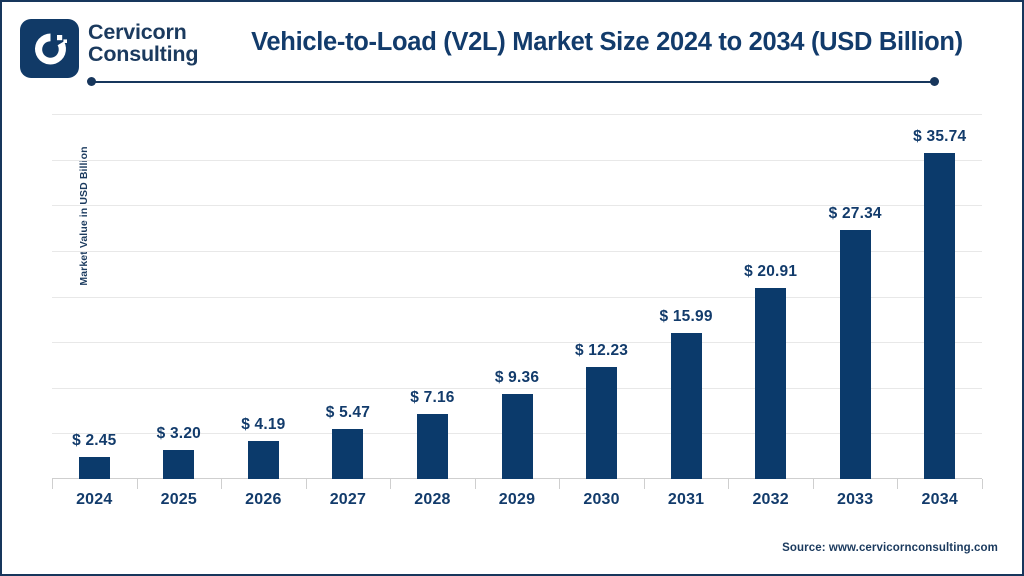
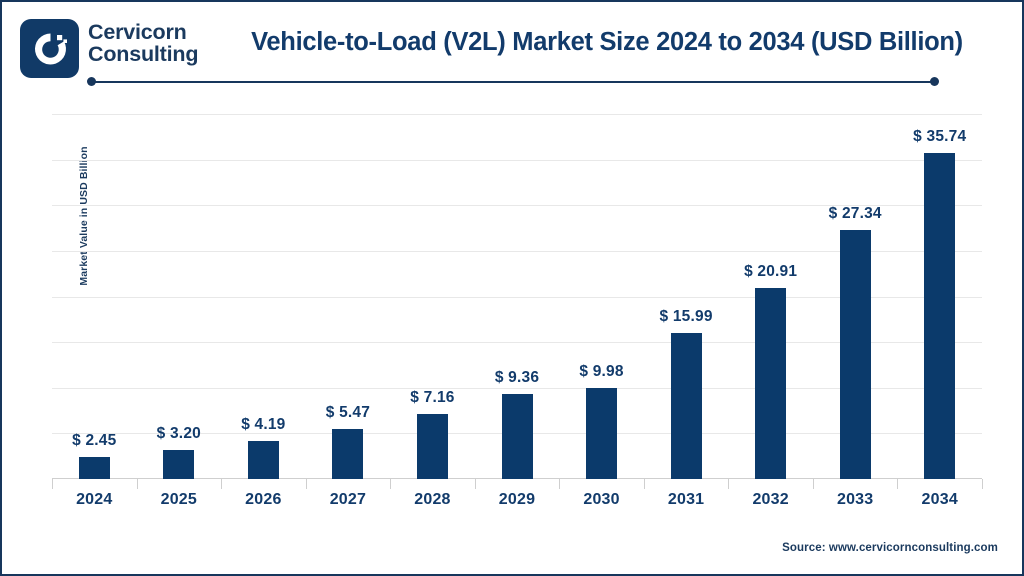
2030: 12.23 -> 9.98
